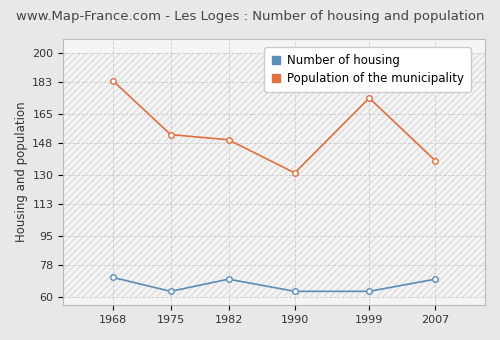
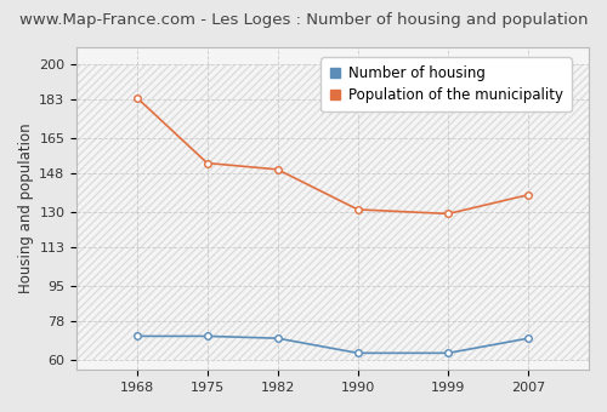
Number of housing/1975: 63 -> 71
Population of the municipality/1999: 174 -> 129
